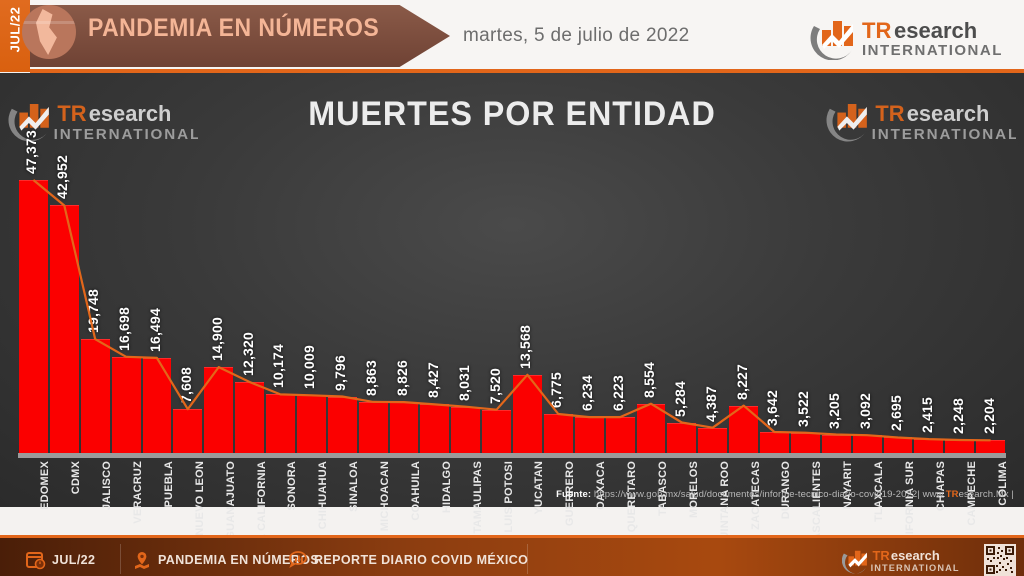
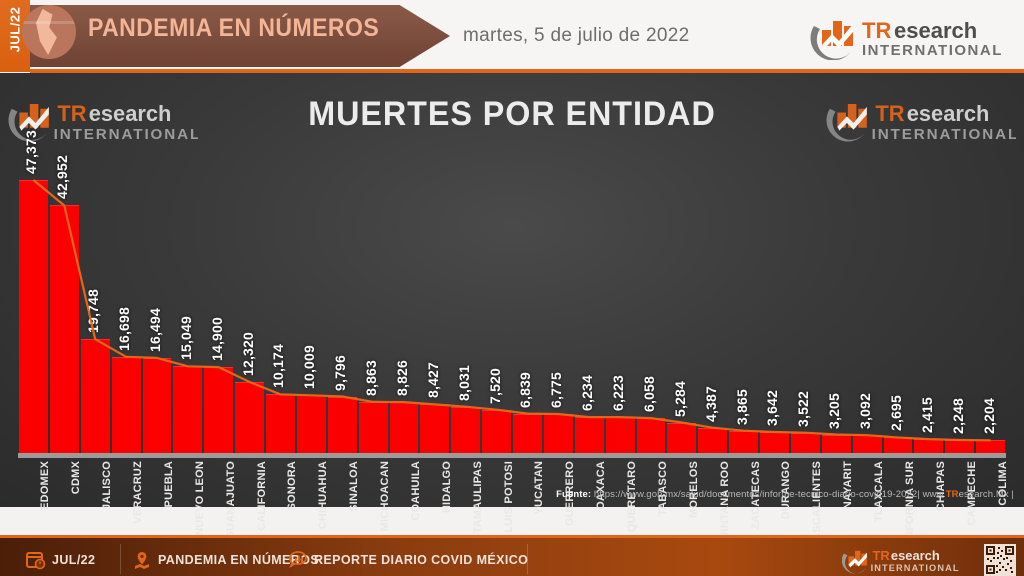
NUEVO LEON: 7,608 -> 15,049
YUCATAN: 13,568 -> 6,839
TABASCO: 8,554 -> 6,058
ZACATECAS: 8,227 -> 3,865
